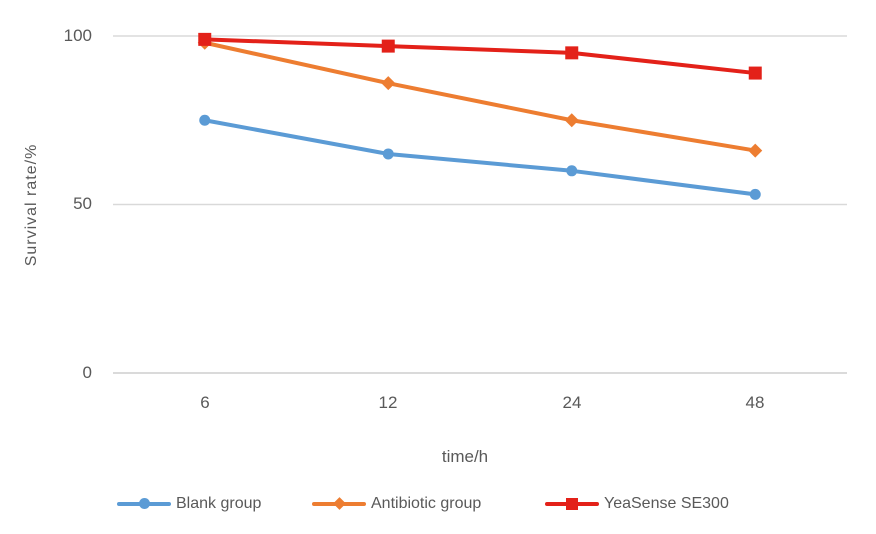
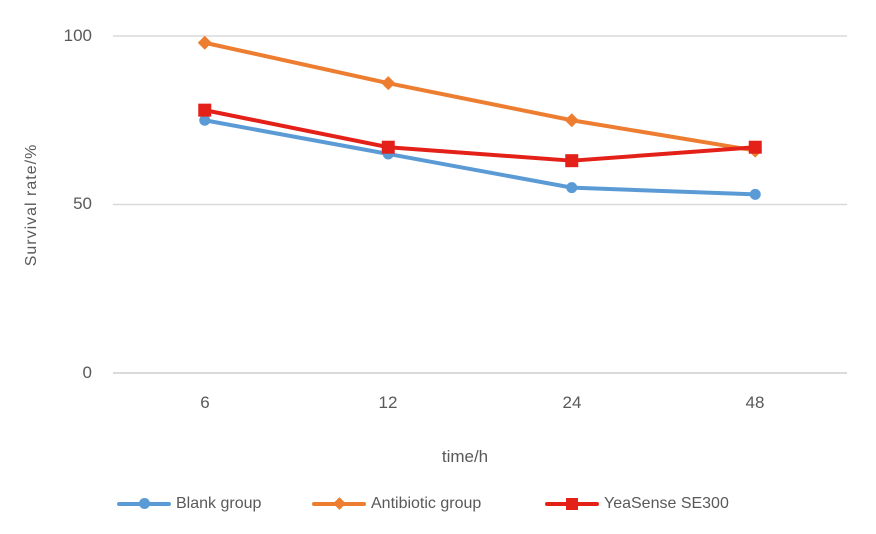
YeaSense SE300/6: 99 -> 78
YeaSense SE300/12: 97 -> 67
Blank group/24: 60 -> 55
YeaSense SE300/24: 95 -> 63
YeaSense SE300/48: 89 -> 67
